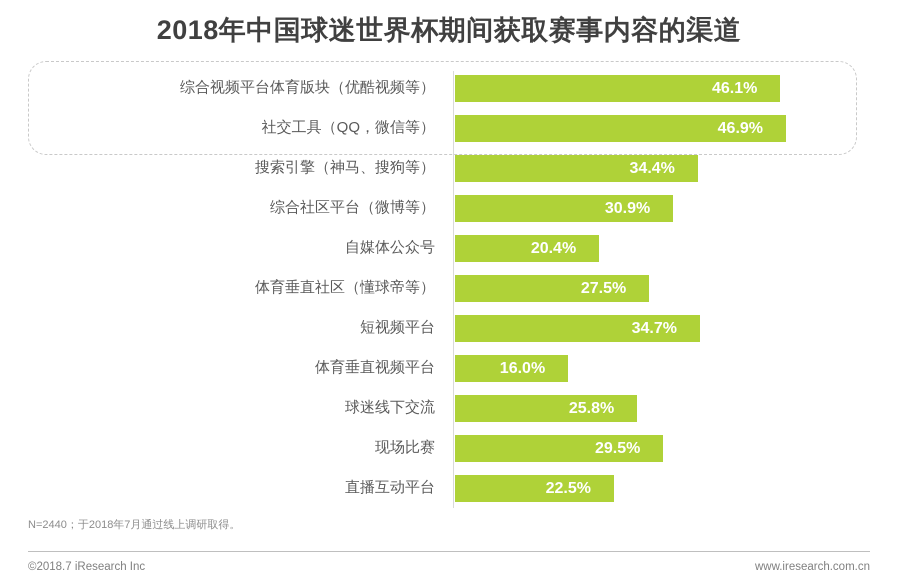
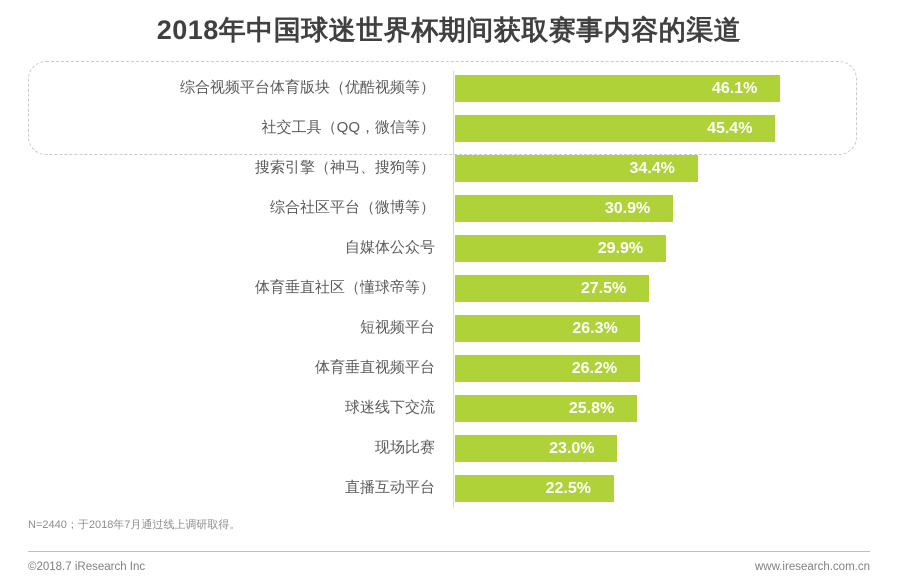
社交工具（QQ，微信等）: 46.9% -> 45.4%
自媒体公众号: 20.4% -> 29.9%
短视频平台: 34.7% -> 26.3%
体育垂直视频平台: 16.0% -> 26.2%
现场比赛: 29.5% -> 23.0%
